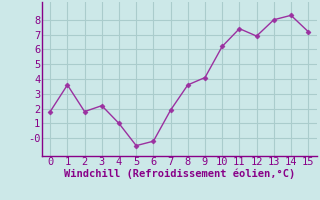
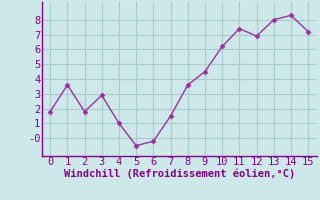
3: 2.2 -> 2.9
7: 1.9 -> 1.5
9: 4.1 -> 4.5
